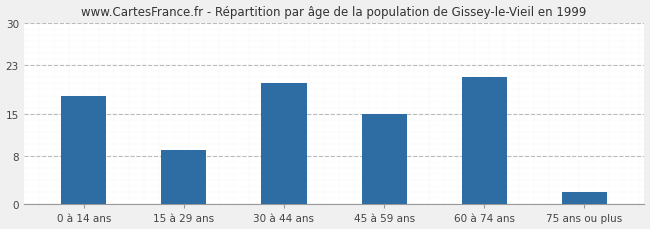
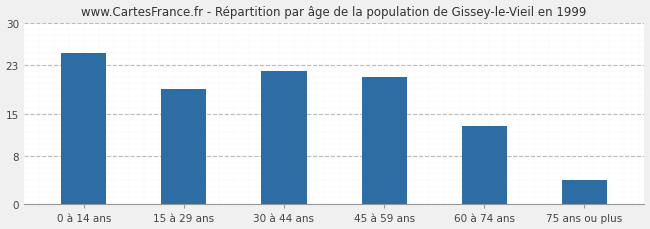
0 à 14 ans: 18 -> 25
15 à 29 ans: 9 -> 19
30 à 44 ans: 20 -> 22
45 à 59 ans: 15 -> 21
60 à 74 ans: 21 -> 13
75 ans ou plus: 2 -> 4
